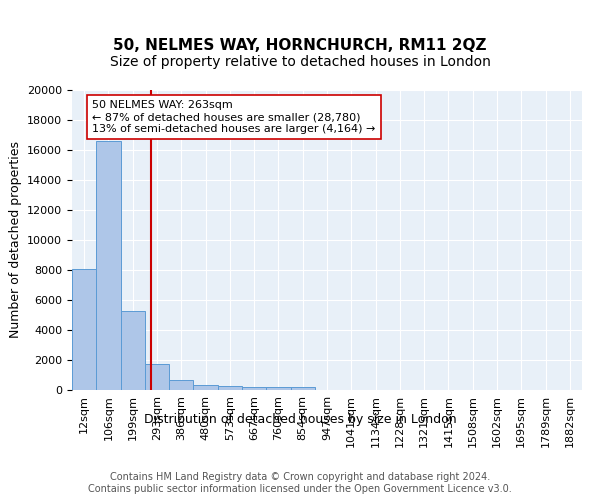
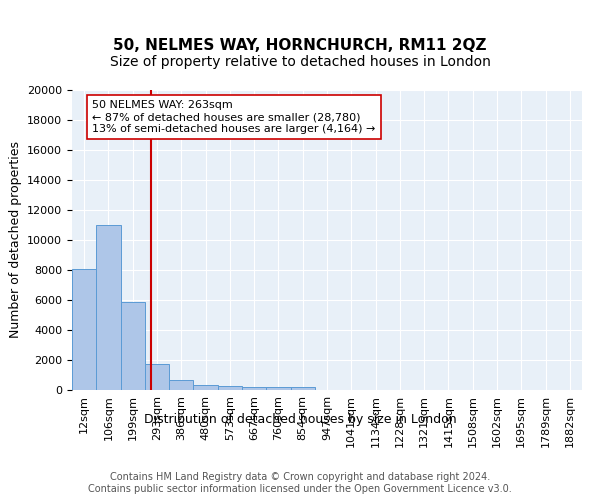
106sqm: 16600 -> 11000
199sqm: 5300 -> 5900
